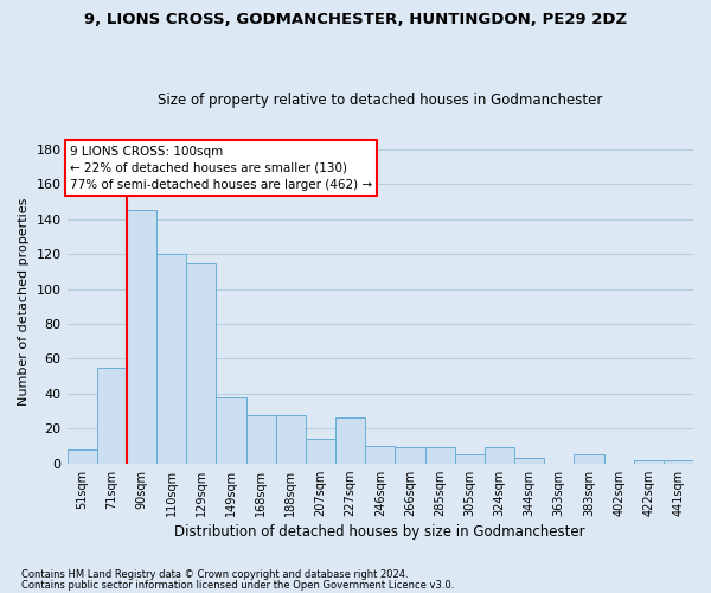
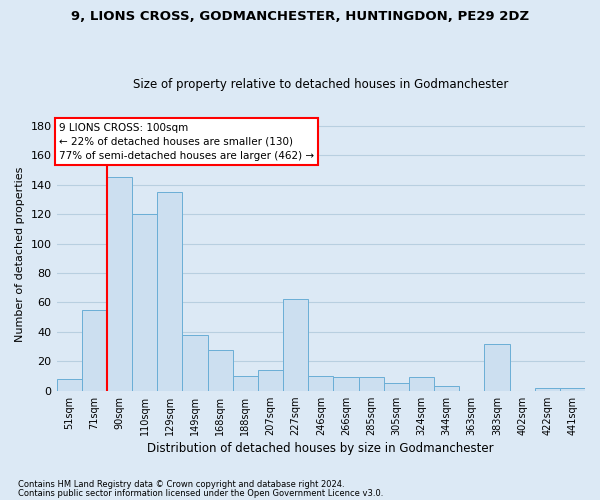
129sqm: 115 -> 135
188sqm: 28 -> 10
227sqm: 26 -> 62
383sqm: 5 -> 32
